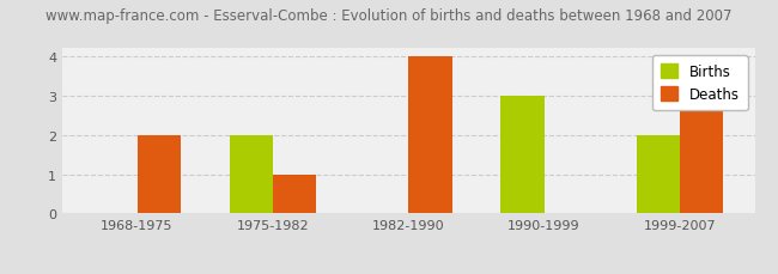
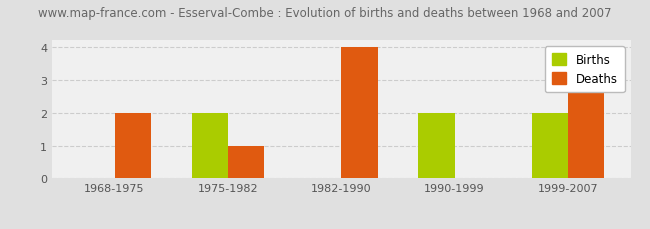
Births/1990-1999: 3 -> 2
